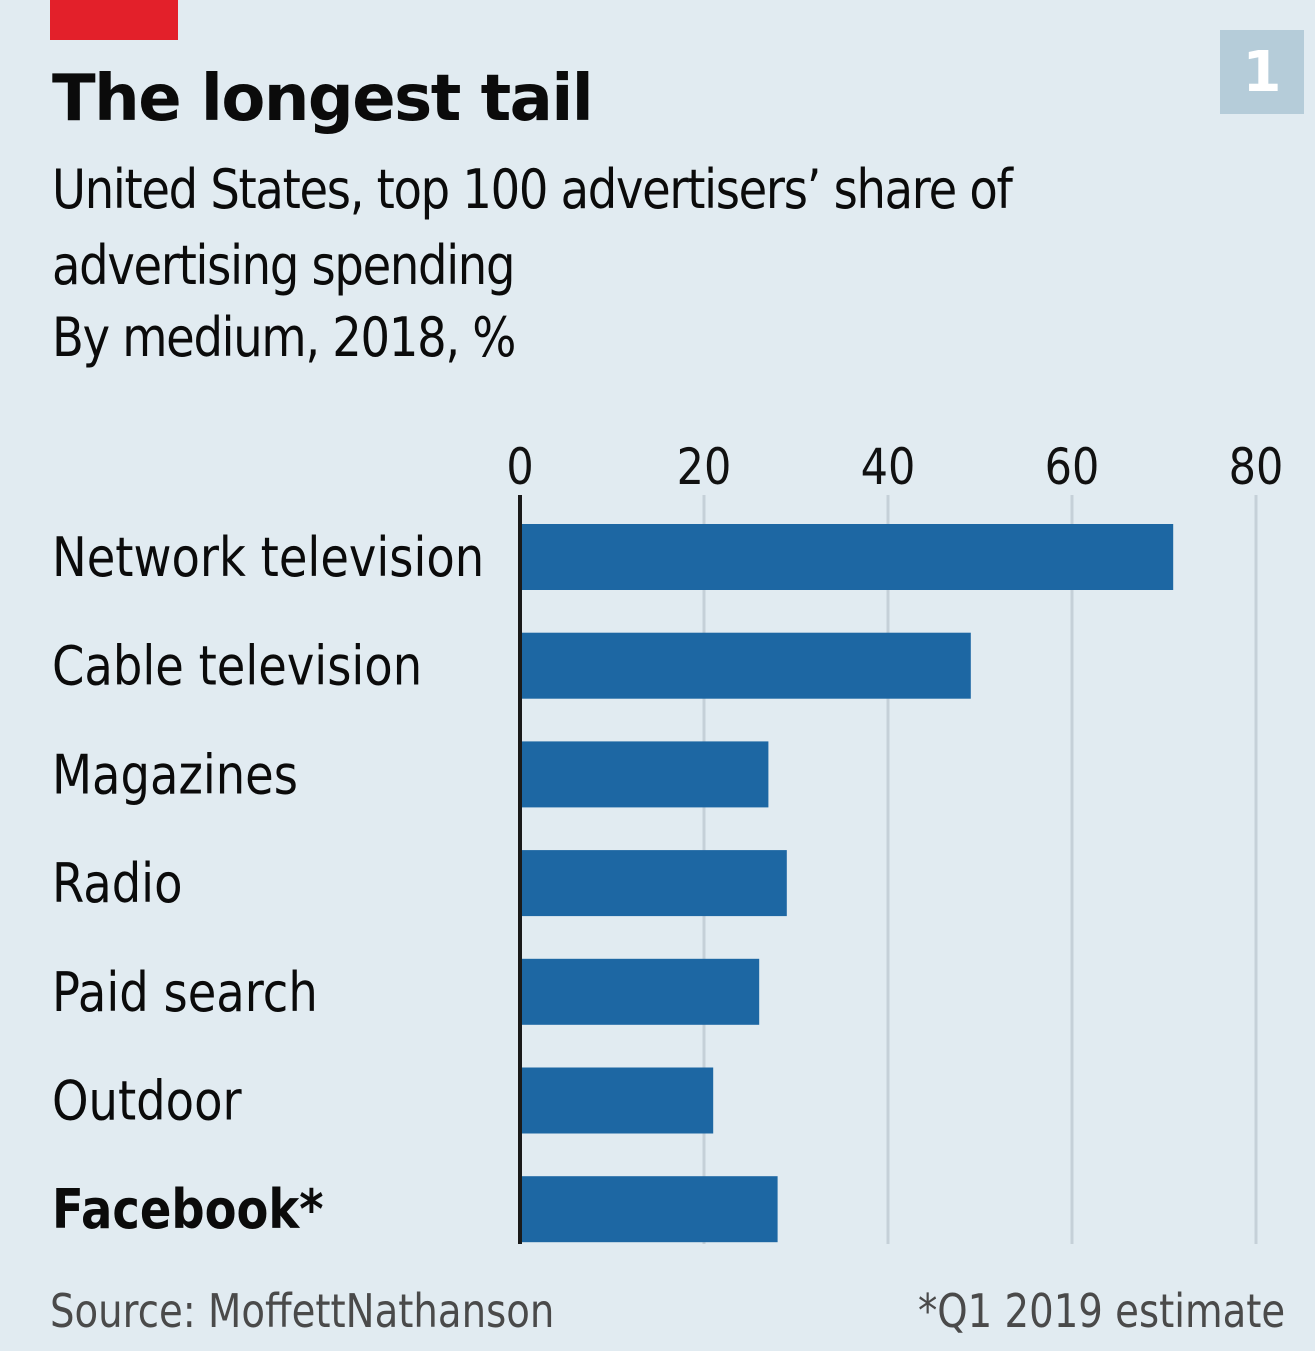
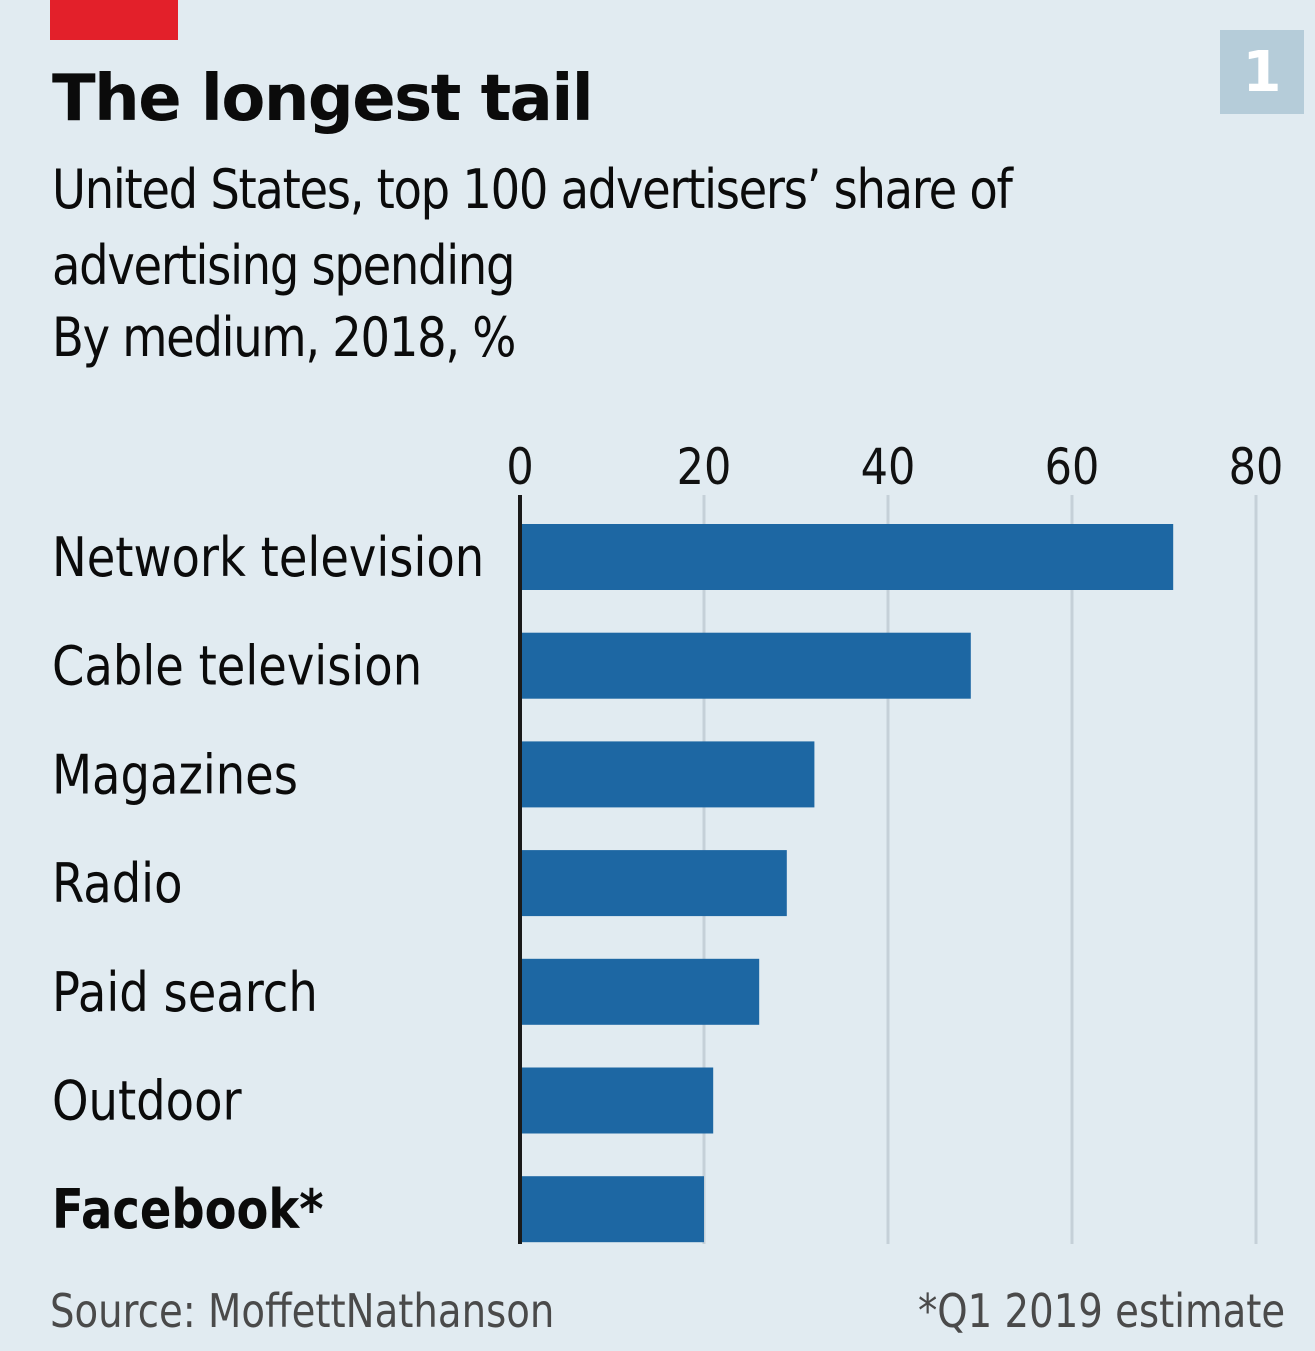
Magazines: 27 -> 32
Facebook*: 28 -> 20
